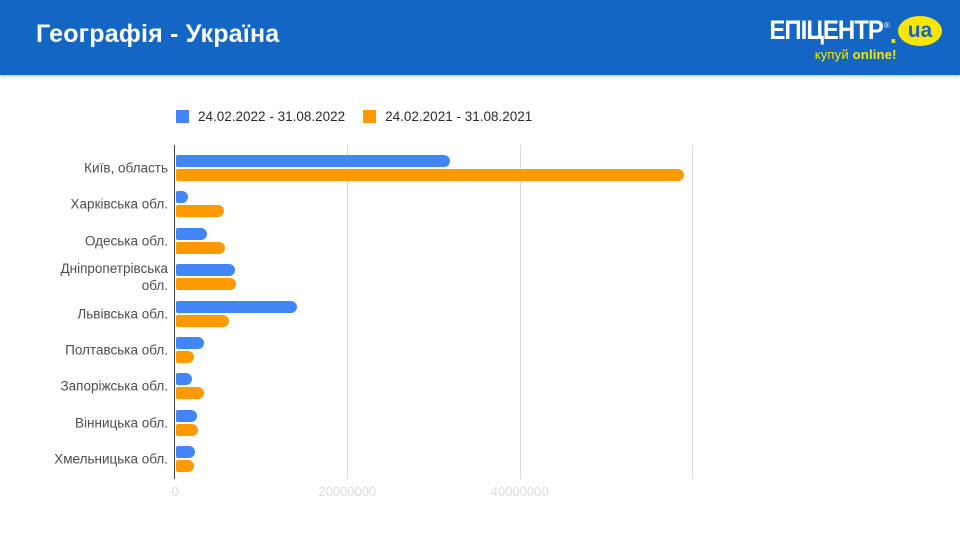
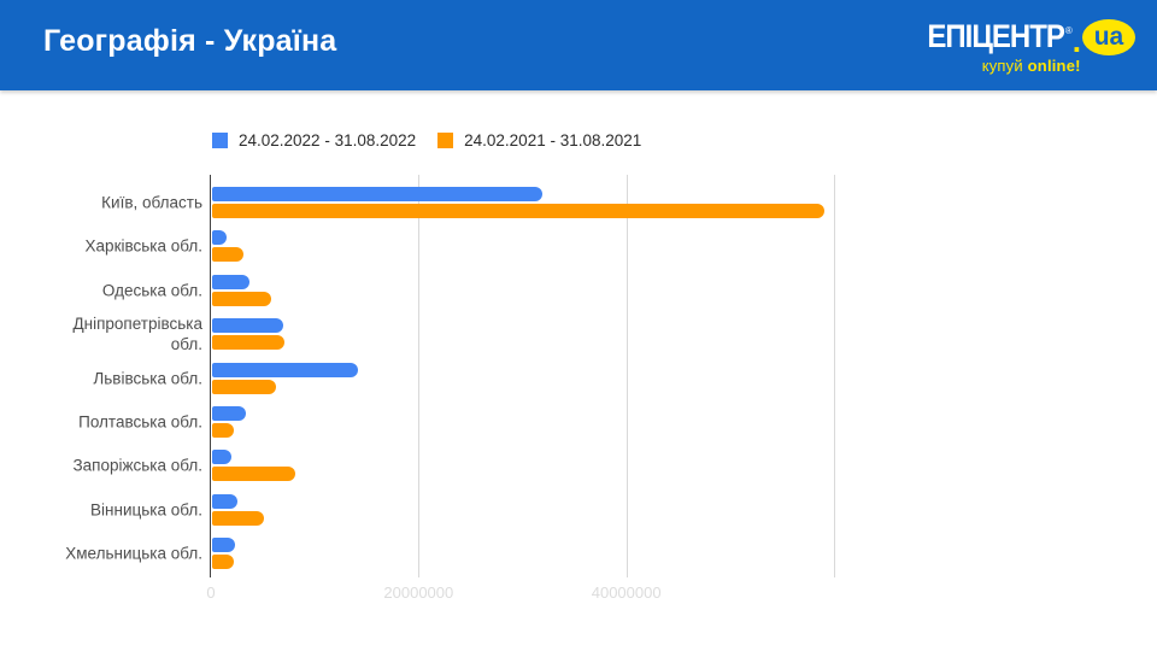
24.02.2021 - 31.08.2021/Харківська обл.: 6000000 -> 3000000
24.02.2021 - 31.08.2021/Запоріжська обл.: 3000000 -> 8000000
24.02.2021 - 31.08.2021/Вінницька обл.: 2000000 -> 5000000
